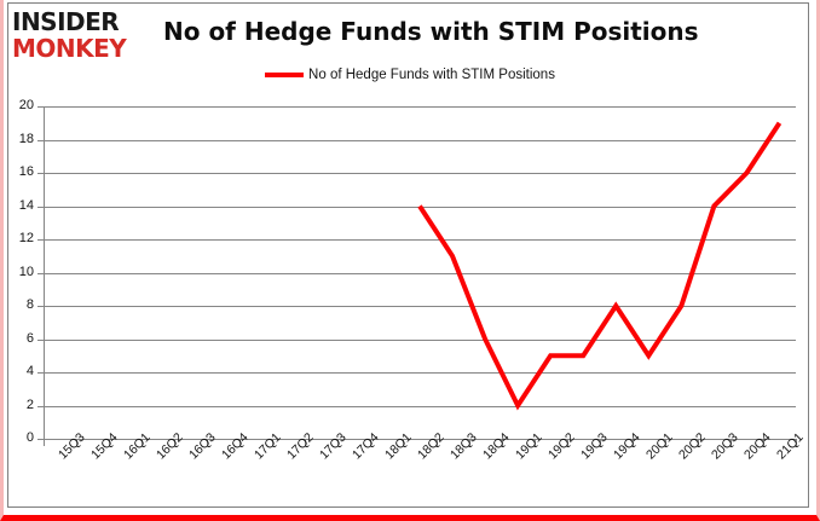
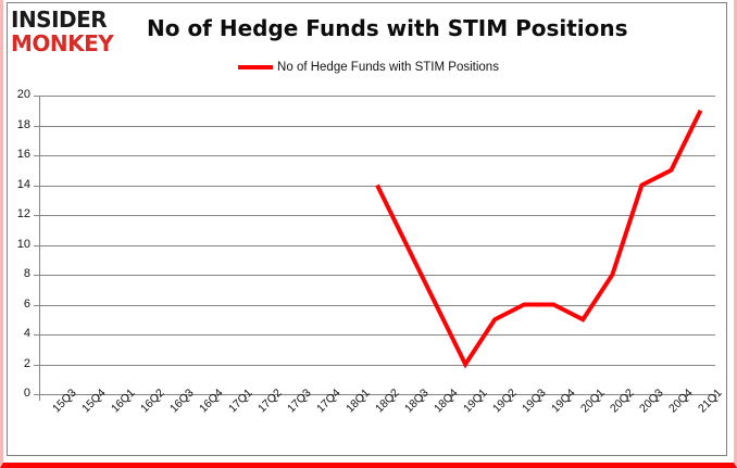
18Q3: 11 -> 10
19Q3: 5 -> 6
19Q4: 8 -> 6
20Q4: 16 -> 15
